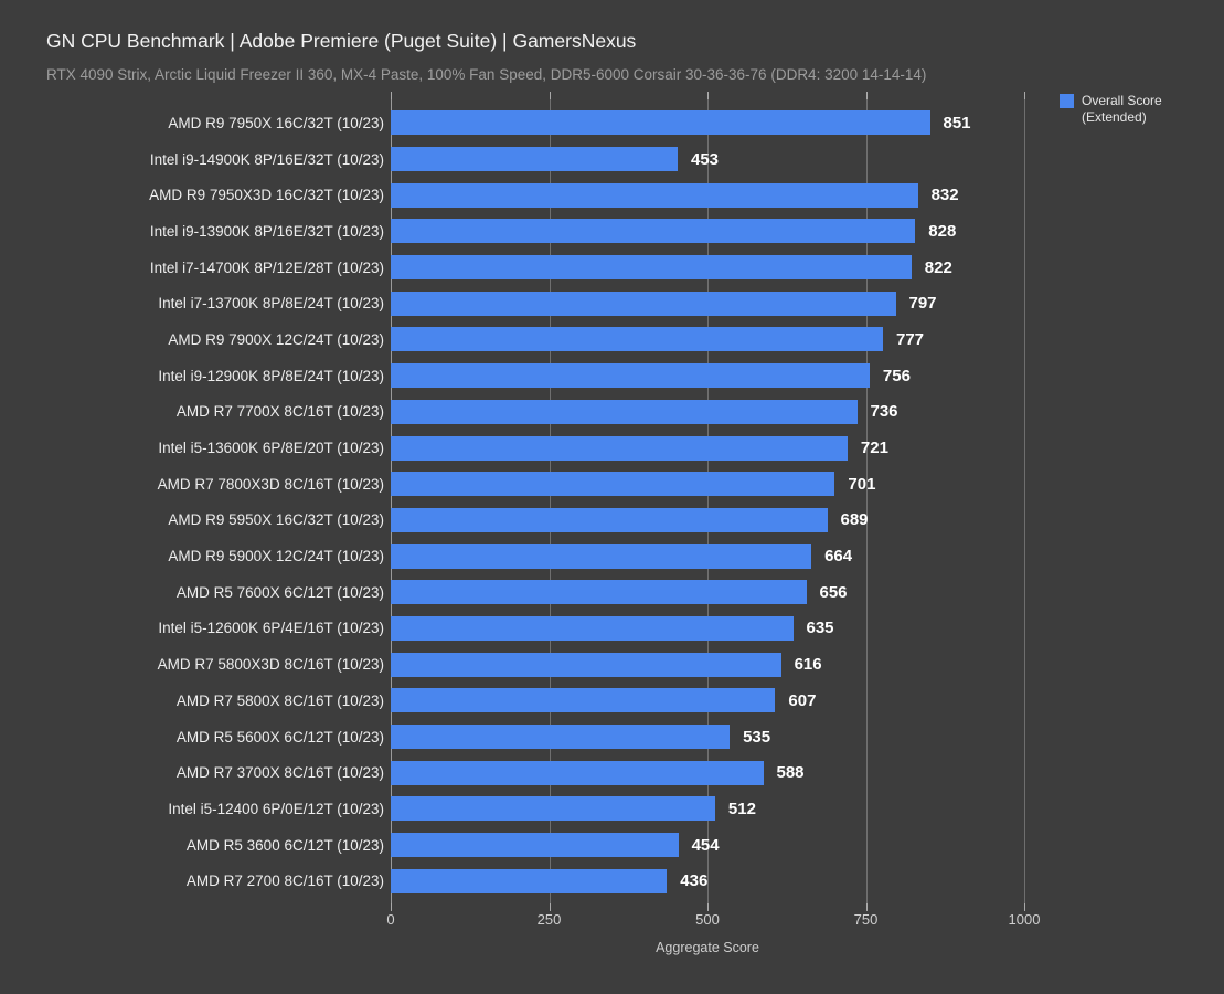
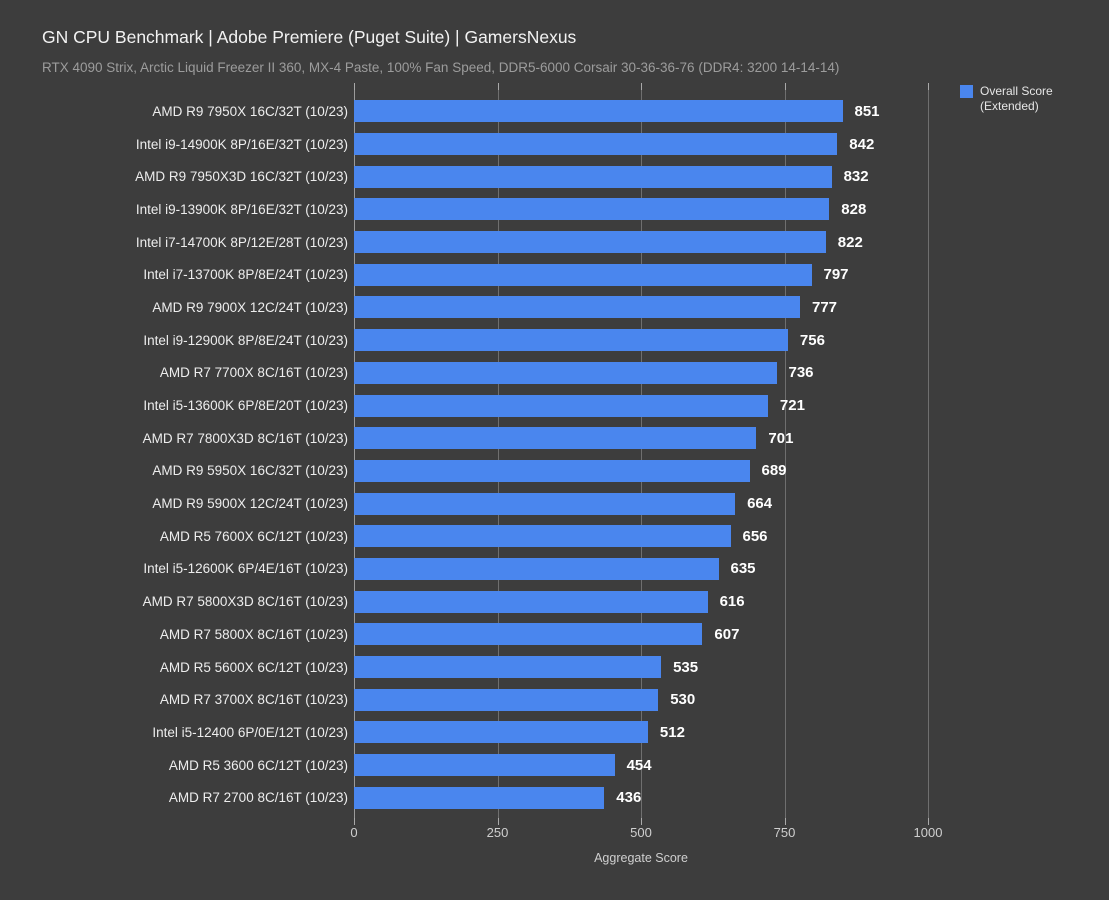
Intel i9-14900K 8P/16E/32T (10/23): 453 -> 842
AMD R7 3700X 8C/16T (10/23): 588 -> 530
